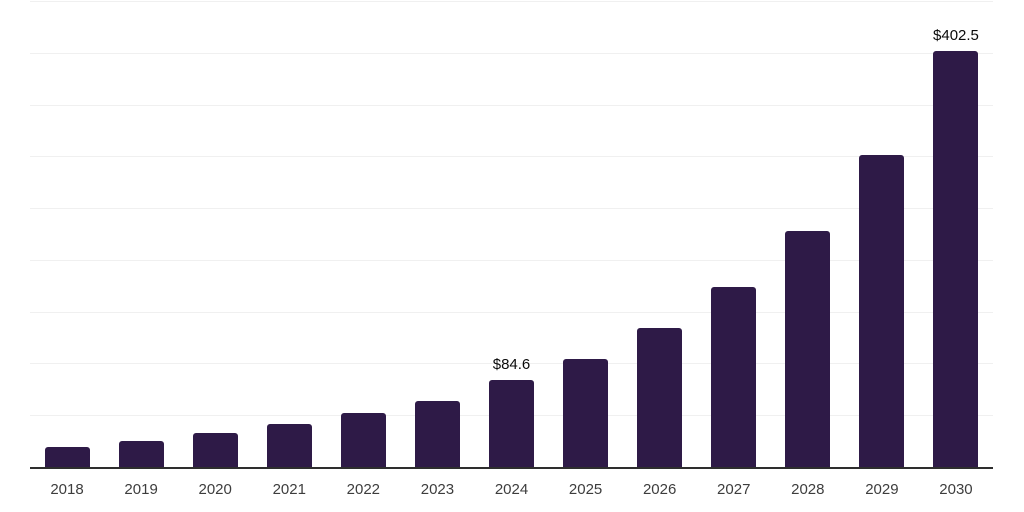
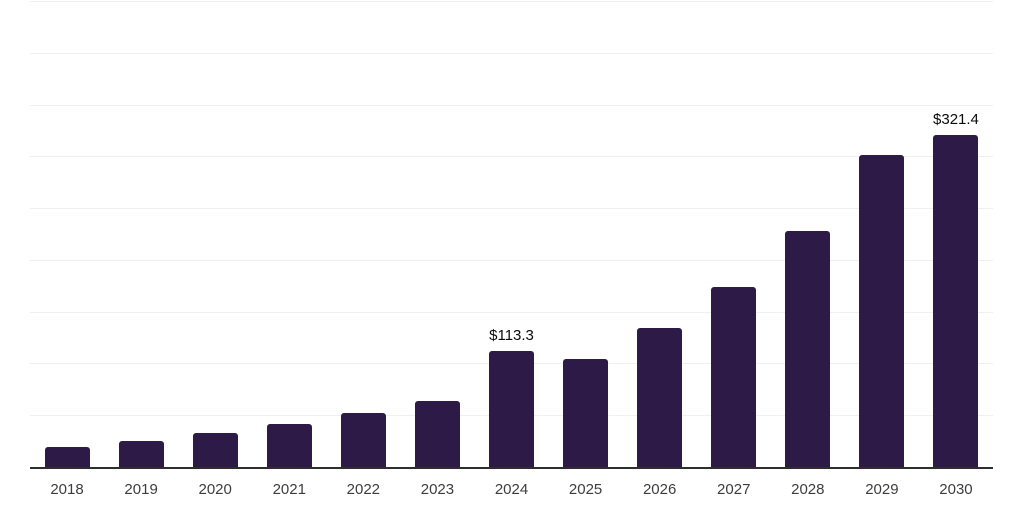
2024: $84.6 -> $113.3
2030: $402.5 -> $321.4
